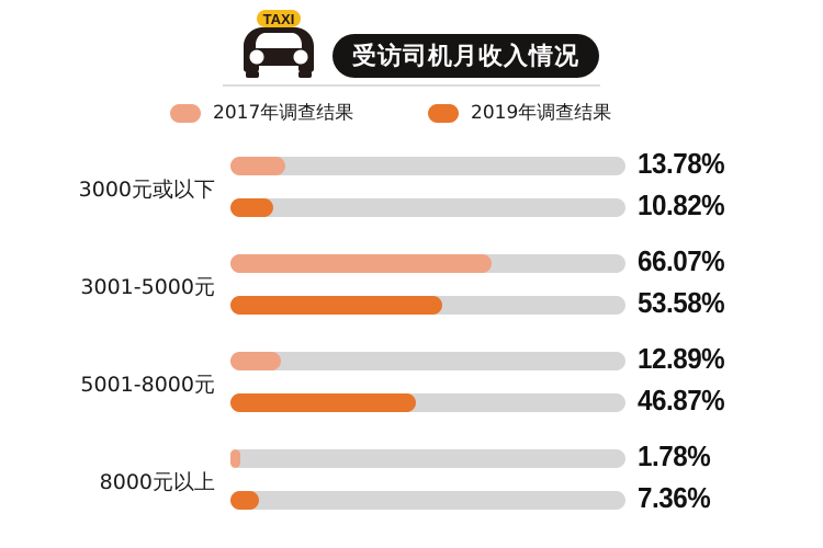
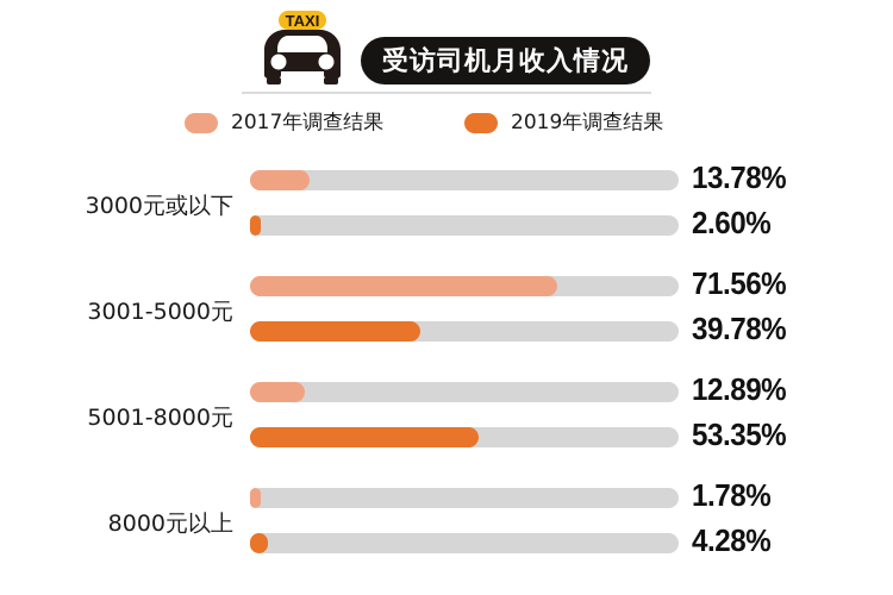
2019年调查结果/3000元或以下: 10.82% -> 2.60%
2017年调查结果/3001-5000元: 66.07% -> 71.56%
2019年调查结果/3001-5000元: 53.58% -> 39.78%
2019年调查结果/5001-8000元: 46.87% -> 53.35%
2019年调查结果/8000元以上: 7.36% -> 4.28%
